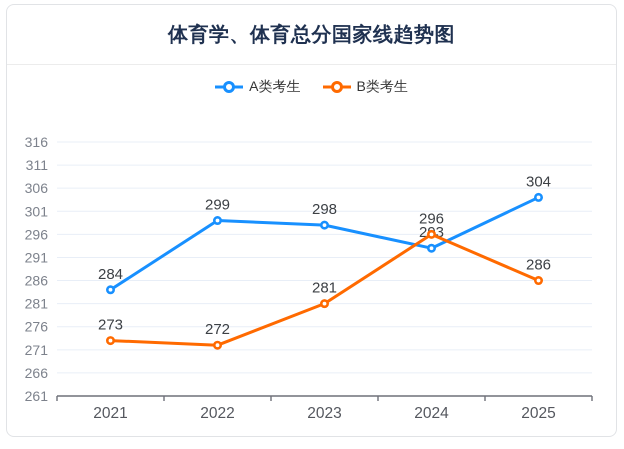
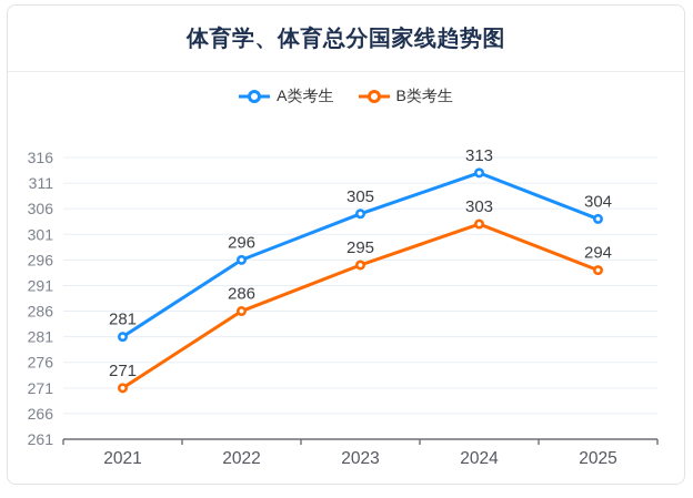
A类考生/2021: 284 -> 281
B类考生/2021: 273 -> 271
A类考生/2022: 299 -> 296
B类考生/2022: 272 -> 286
A类考生/2023: 298 -> 305
B类考生/2023: 281 -> 295
A类考生/2024: 293 -> 313
B类考生/2024: 296 -> 303
B类考生/2025: 286 -> 294
